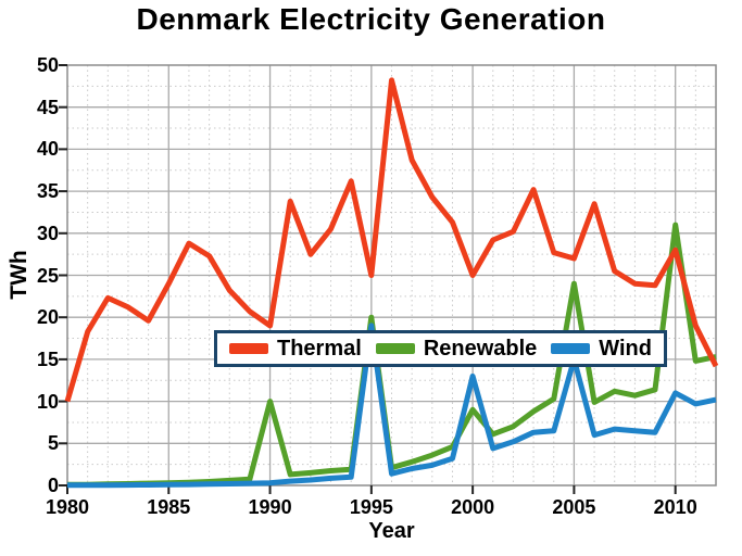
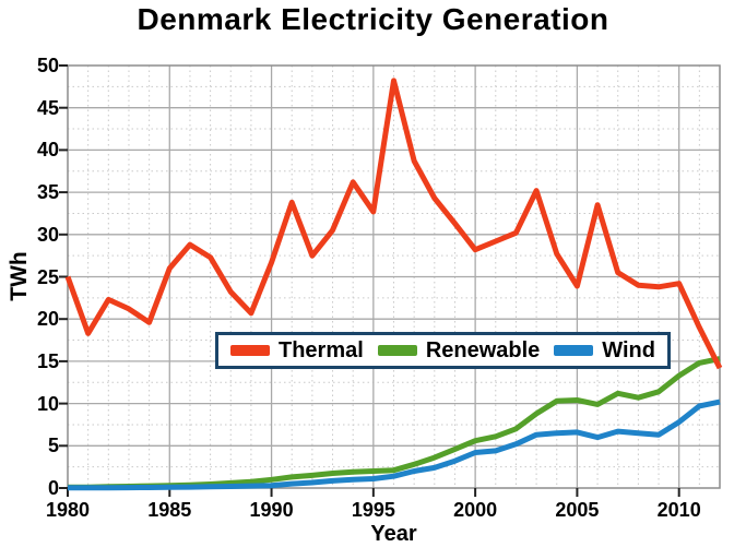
Thermal/1980: 10 -> 25
Thermal/1985: 24 -> 26
Thermal/1990: 19 -> 27
Renewable/1990: 10 -> 1
Thermal/1995: 25 -> 33
Renewable/1995: 20 -> 2
Wind/1995: 19 -> 1
Thermal/2000: 25 -> 28
Renewable/2000: 9 -> 6
Wind/2000: 13 -> 4
Thermal/2005: 27 -> 24
Renewable/2005: 24 -> 10
Wind/2005: 15 -> 7
Thermal/2010: 28 -> 24
Renewable/2010: 31 -> 13
Wind/2010: 11 -> 8
